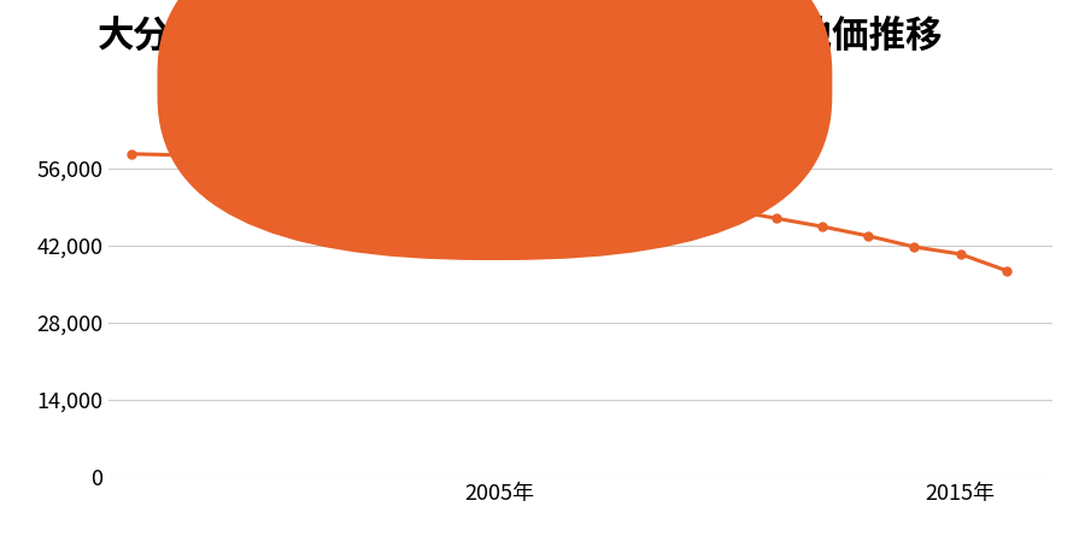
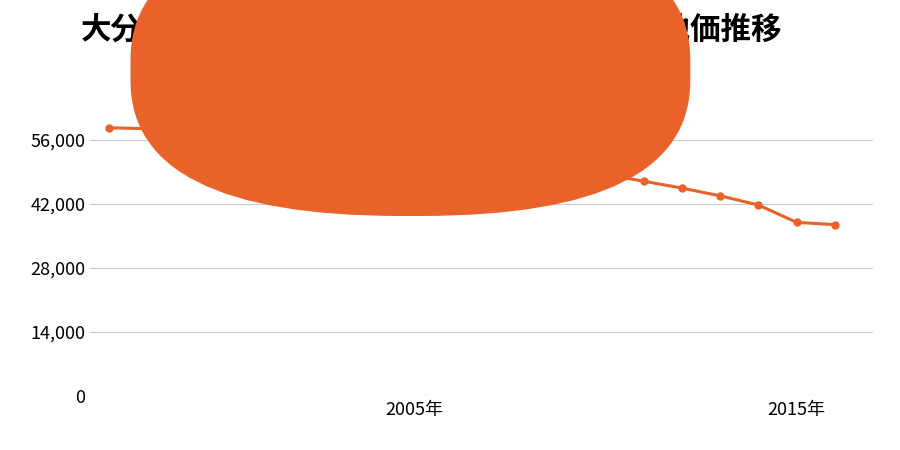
2015年: 40,500 -> 38,000
